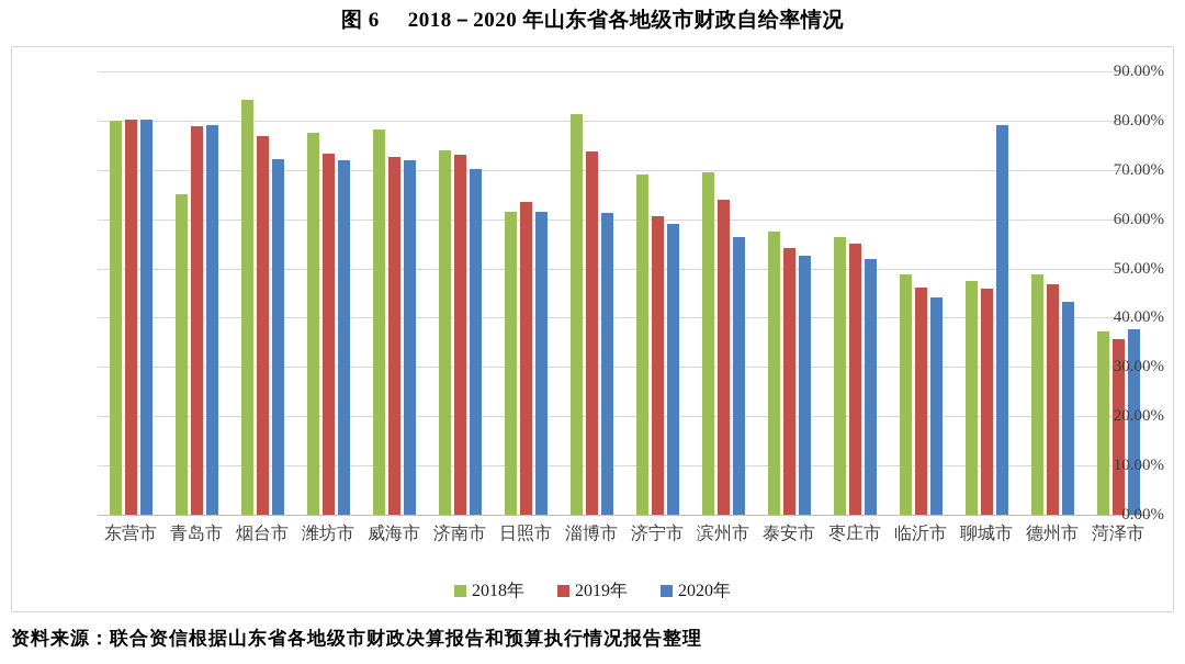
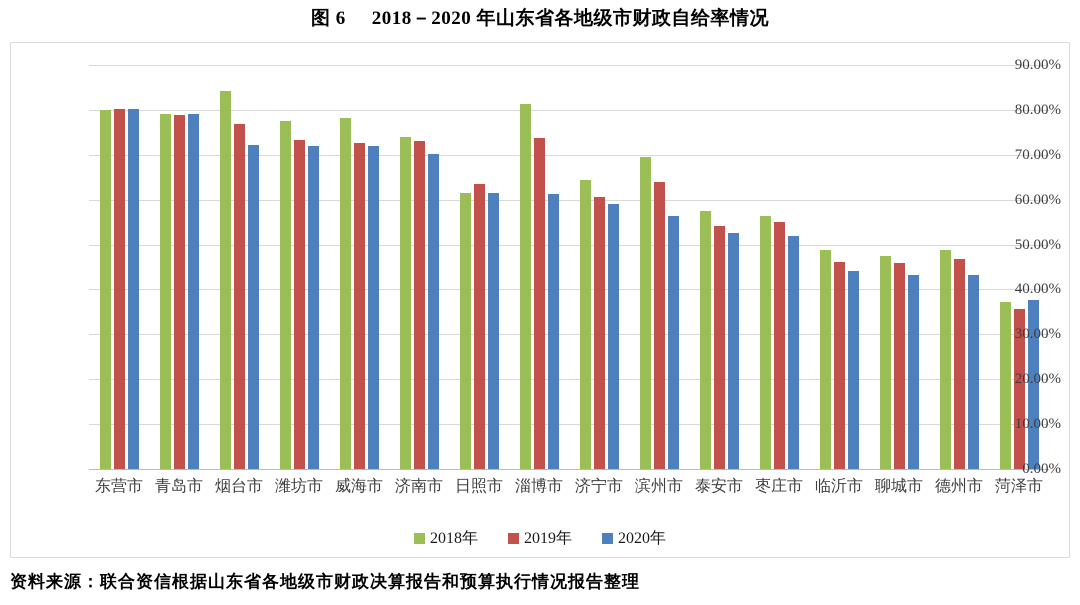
2018年/青岛市: 65% -> 79%
2018年/济宁市: 69% -> 64%
2020年/聊城市: 79% -> 43%
